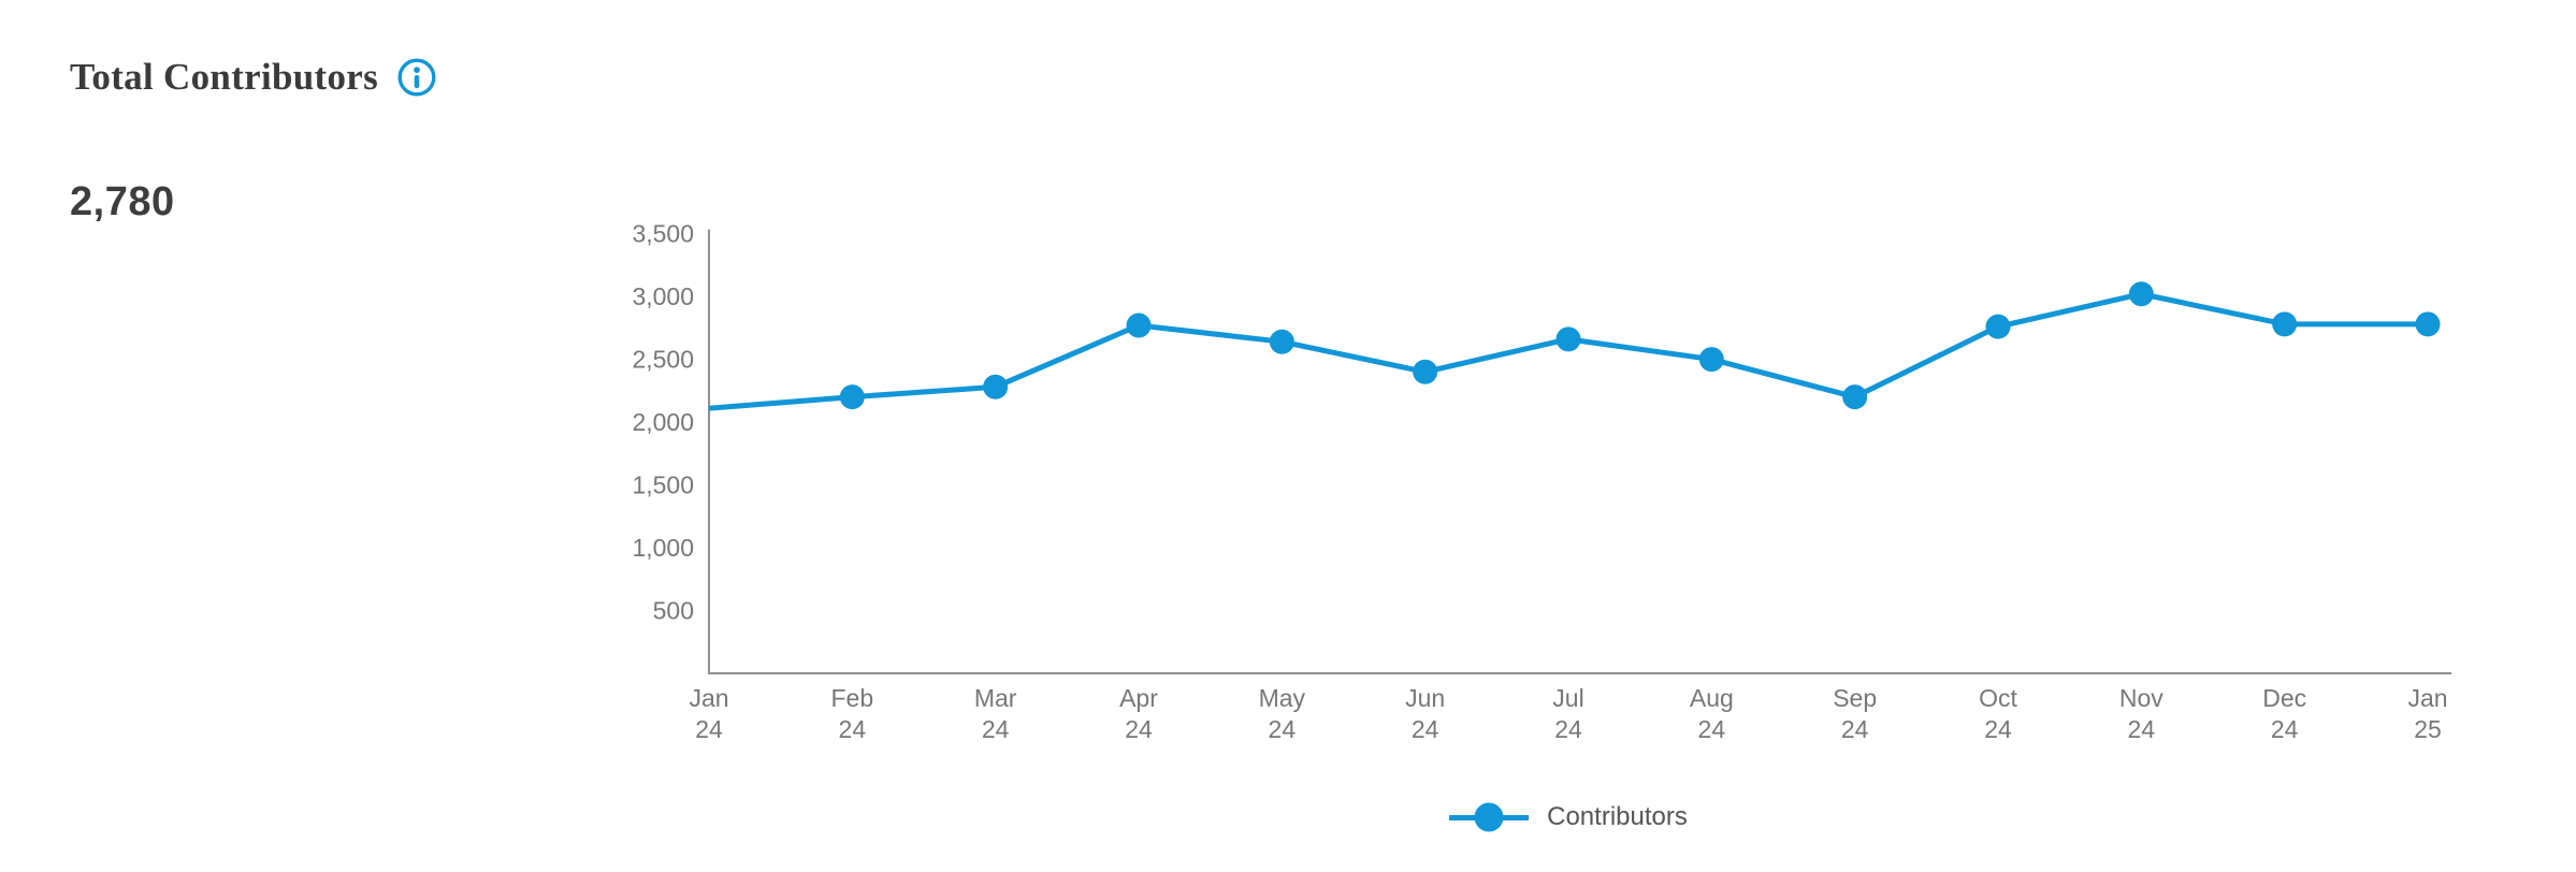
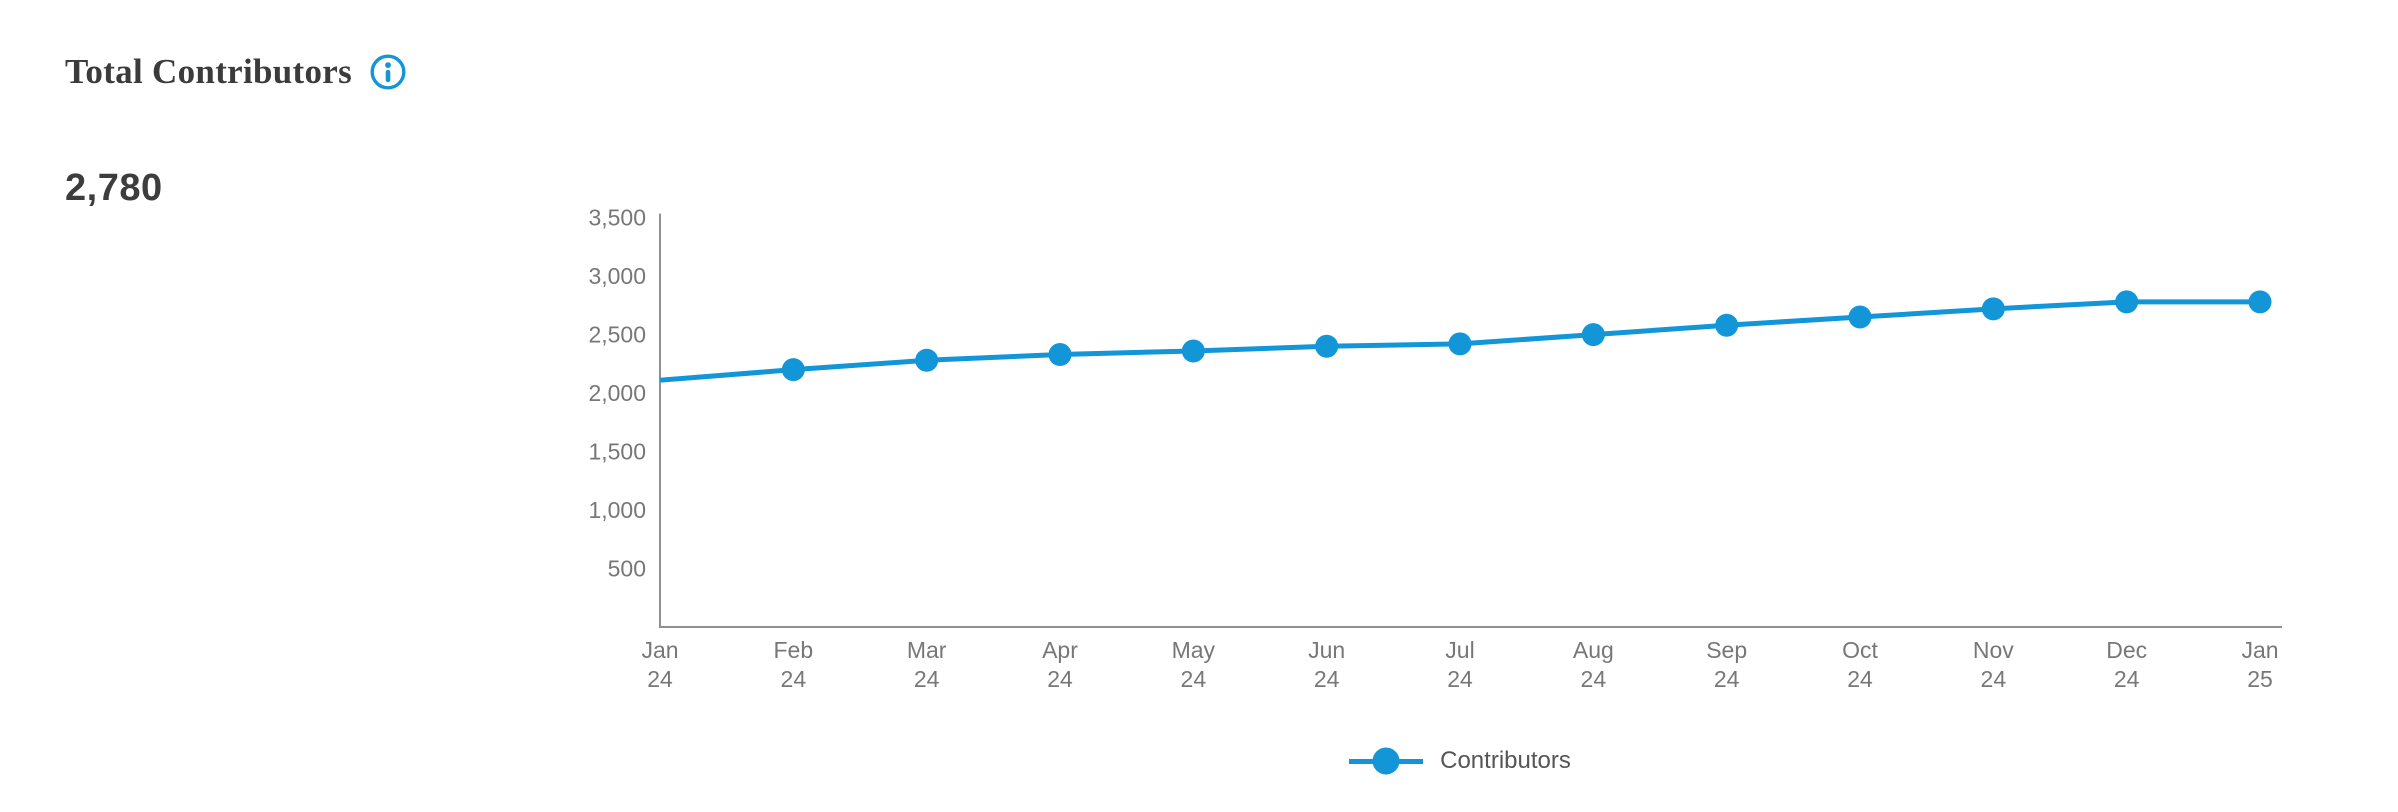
Apr 24: 2770 -> 2330
May 24: 2640 -> 2360
Jul 24: 2660 -> 2420
Sep 24: 2200 -> 2580
Oct 24: 2760 -> 2650
Nov 24: 3020 -> 2720
